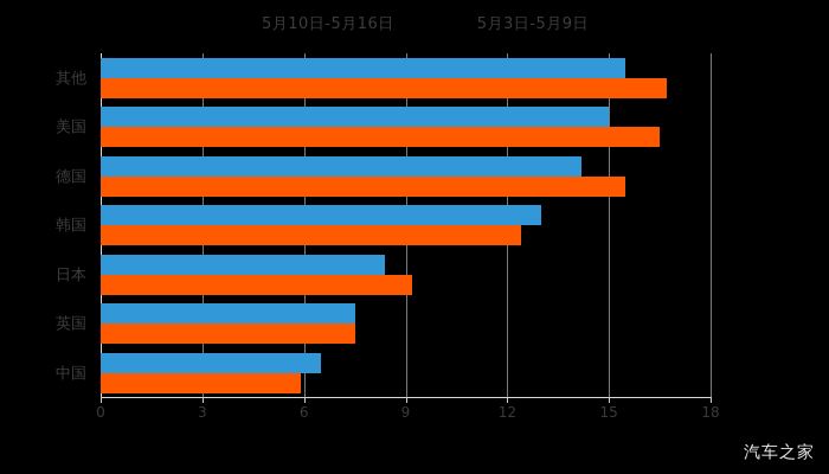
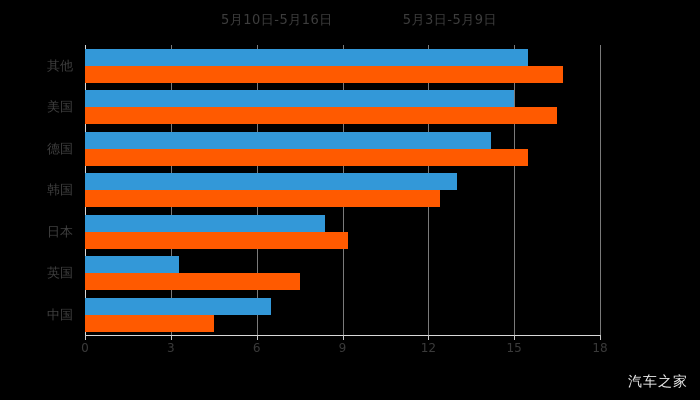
5月10日-5月16日/英国: 7.5 -> 3.3
5月3日-5月9日/中国: 5.9 -> 4.5
